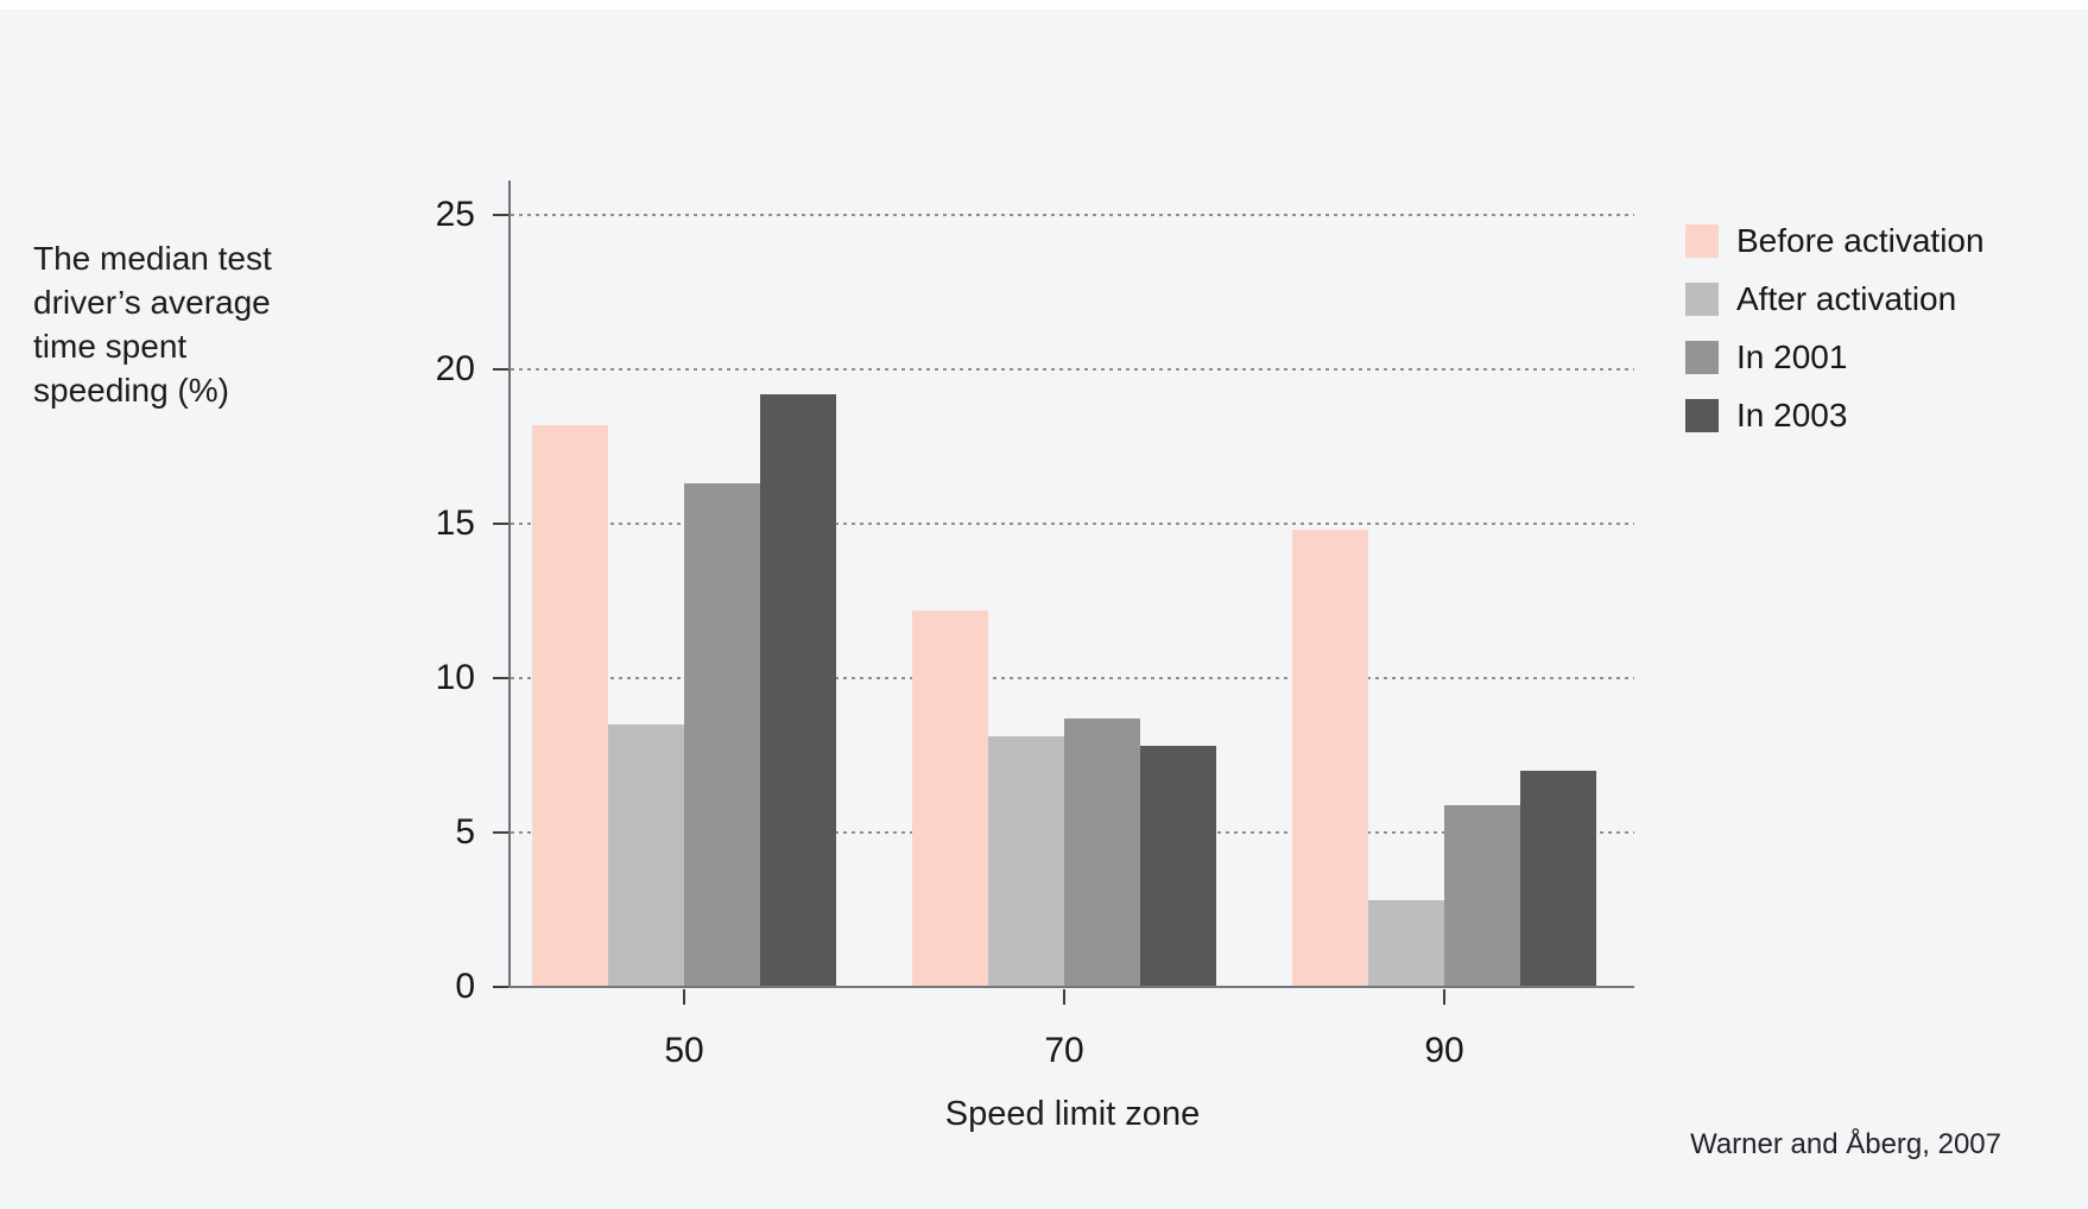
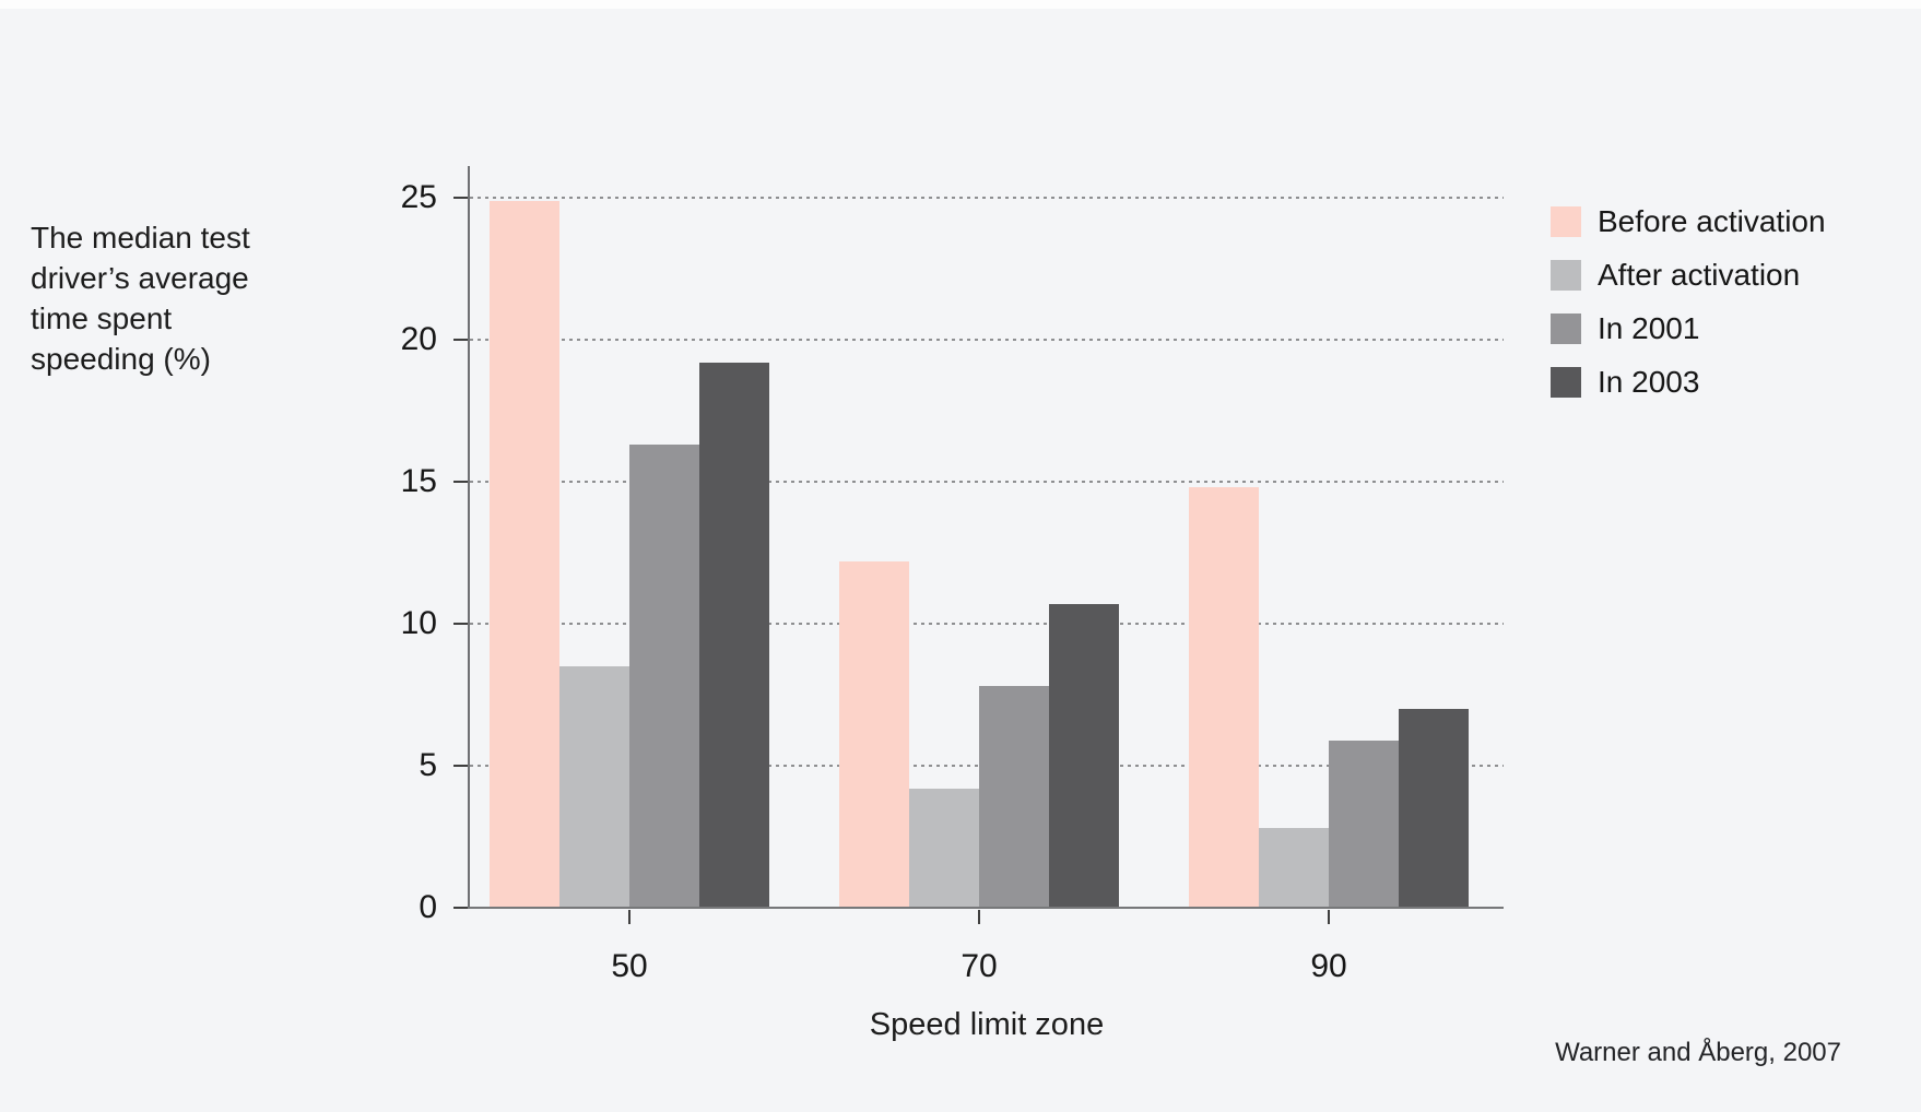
Before activation/50: 18.2 -> 24.9
After activation/70: 8.1 -> 4.2
In 2001/70: 8.7 -> 7.8
In 2003/70: 7.8 -> 10.7
